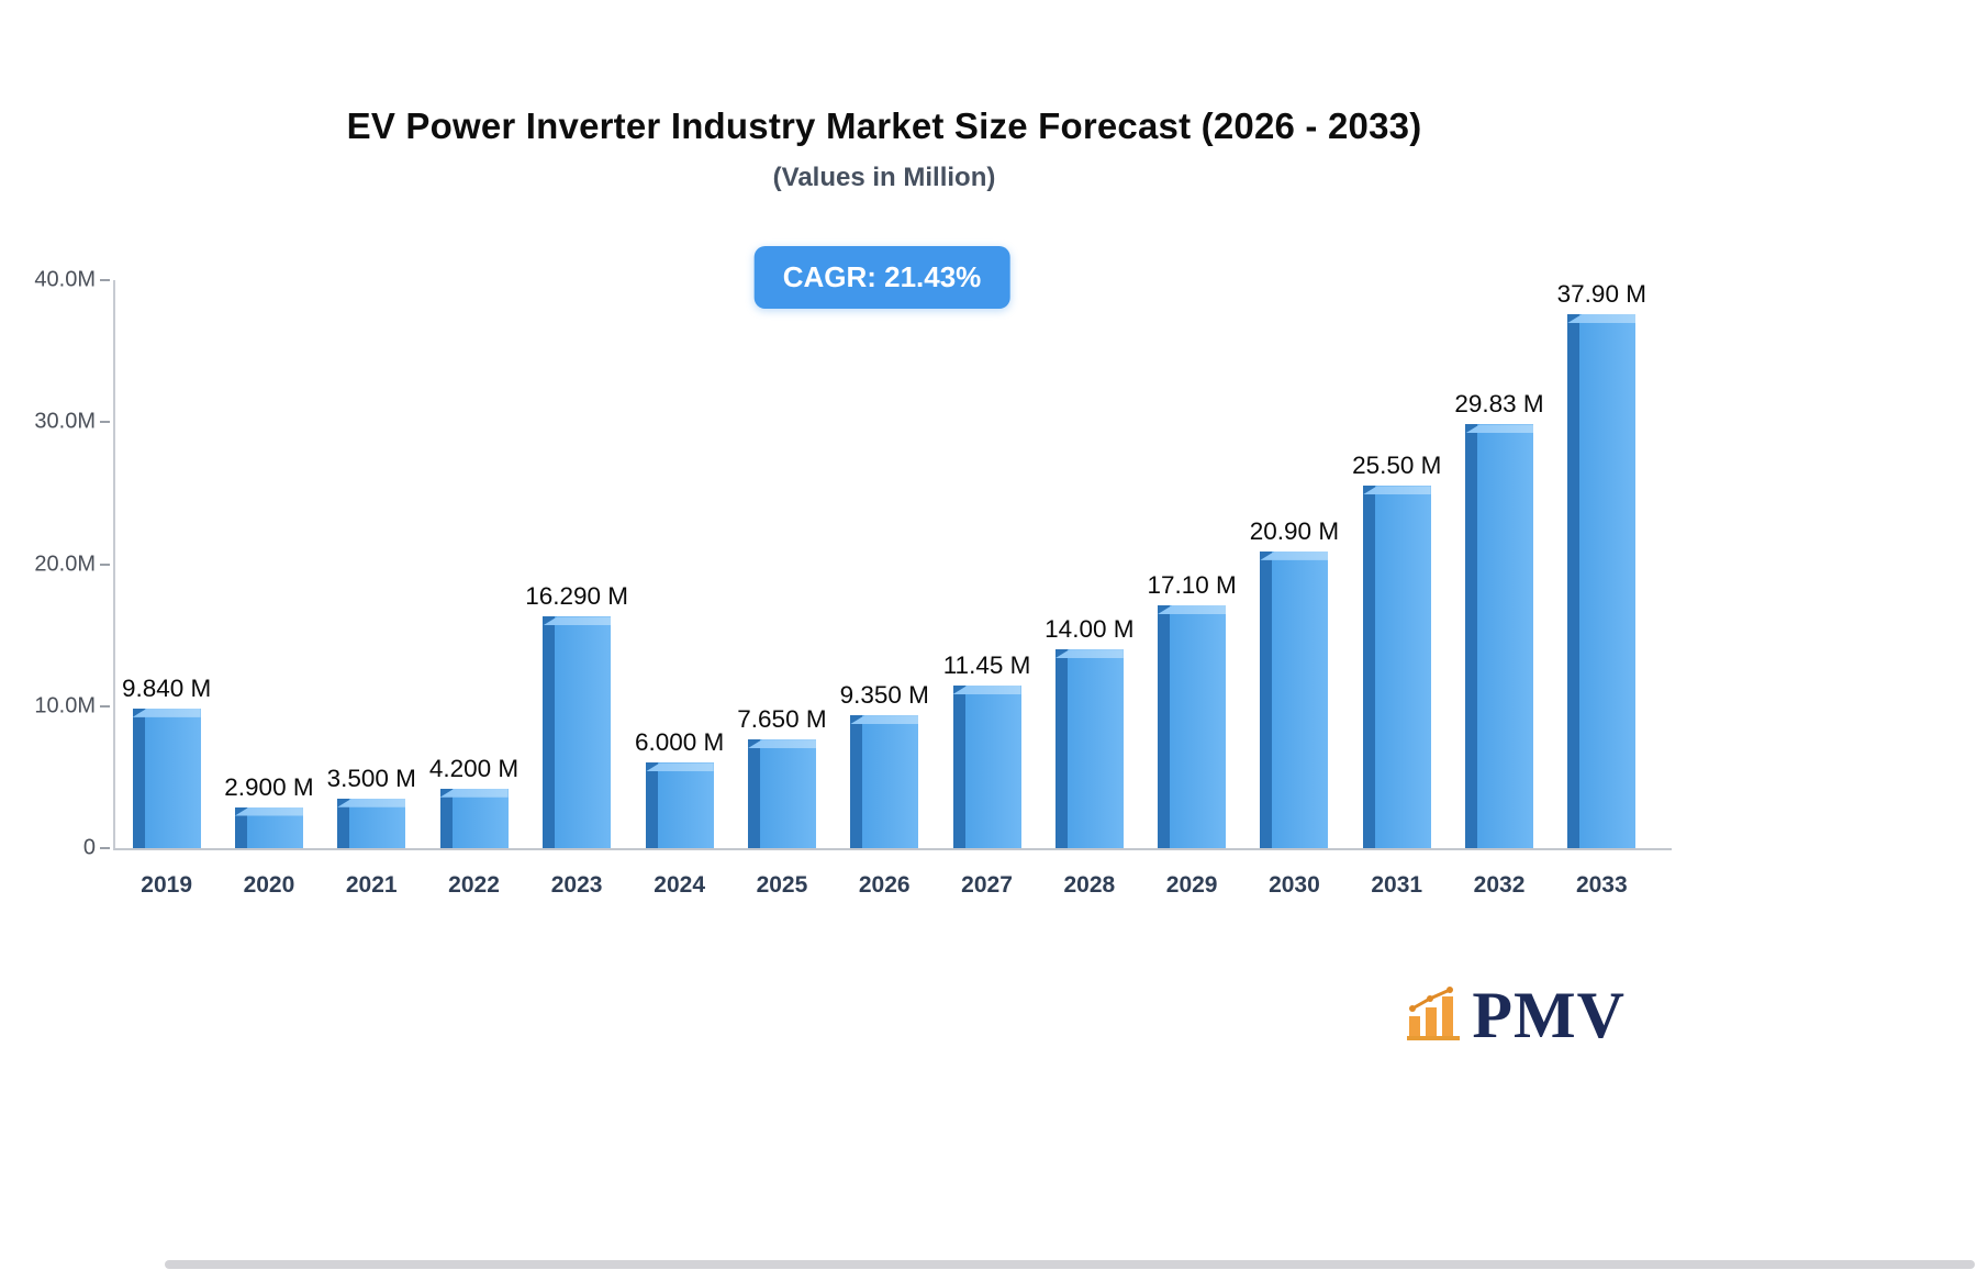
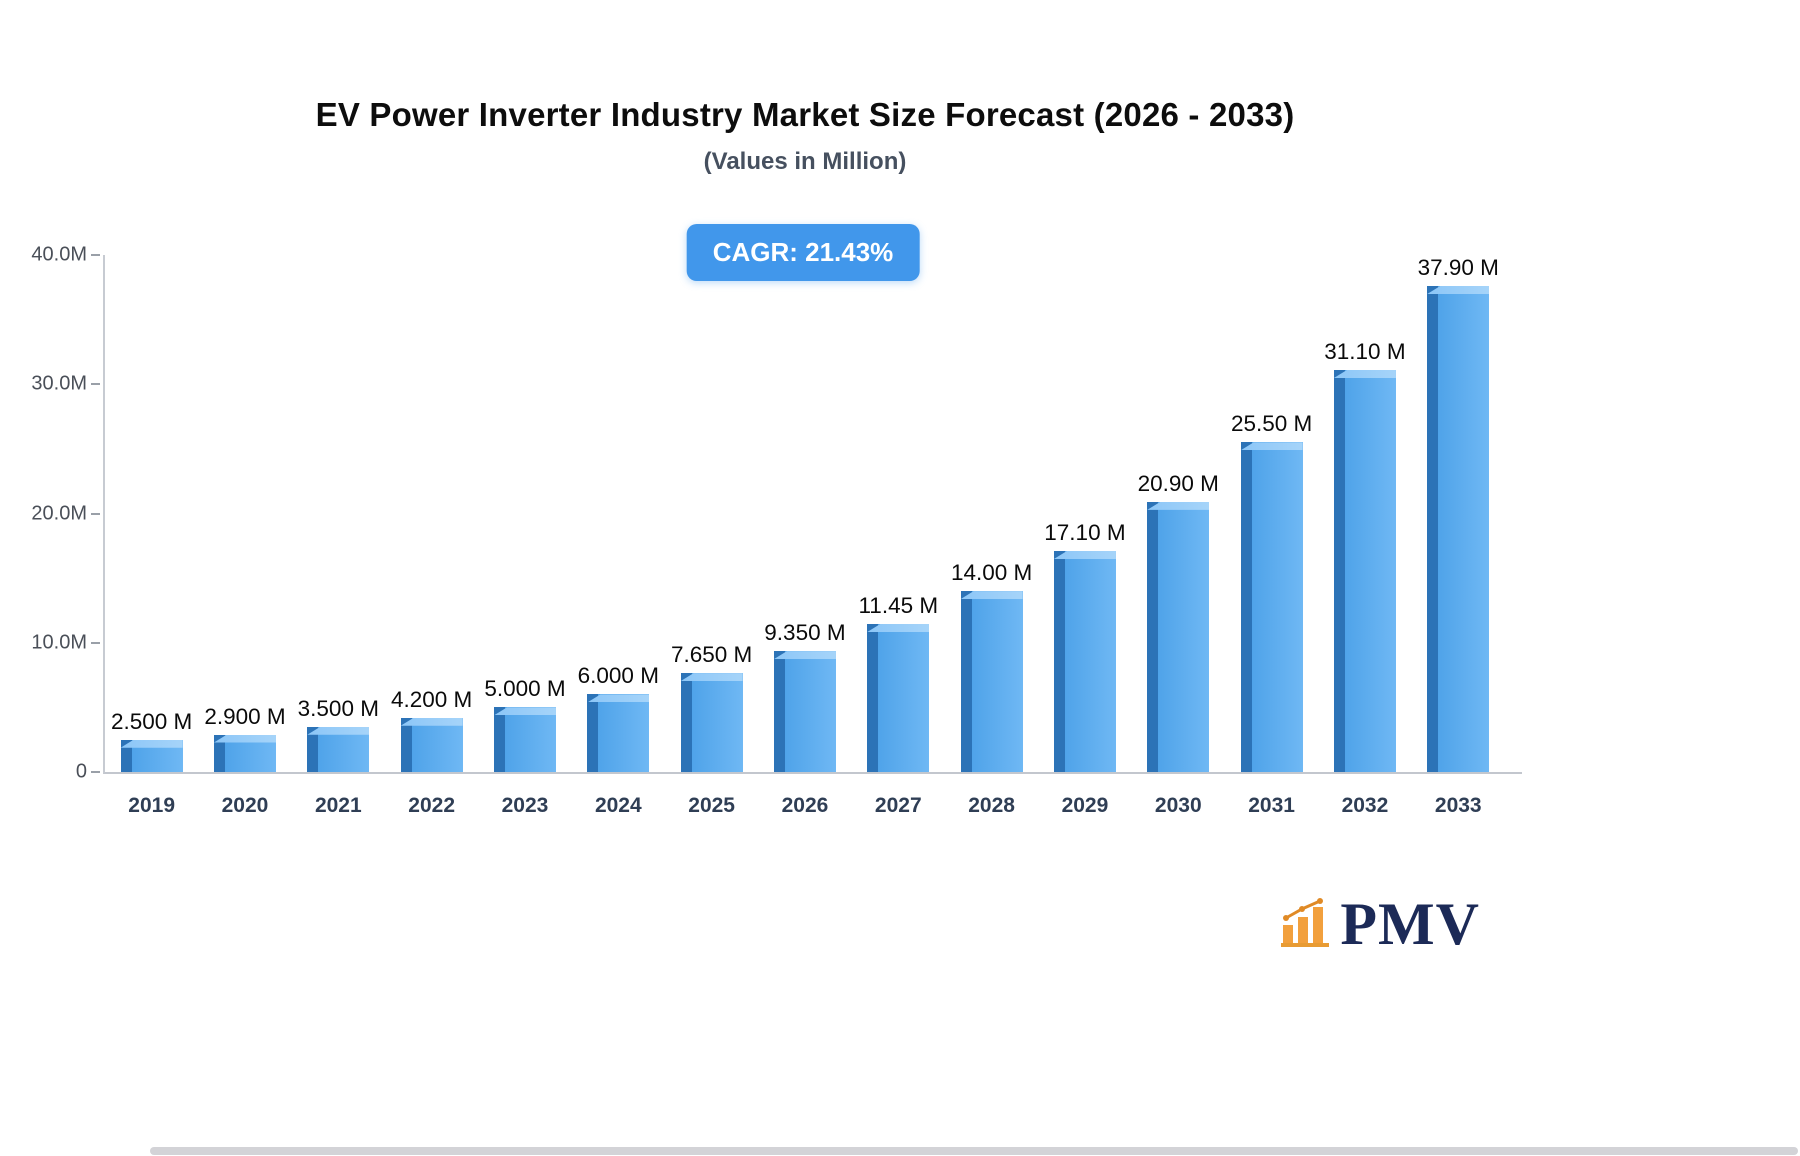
2019: 9.840 -> 2.500
2023: 16.290 -> 5.000
2032: 29.83 -> 31.10
